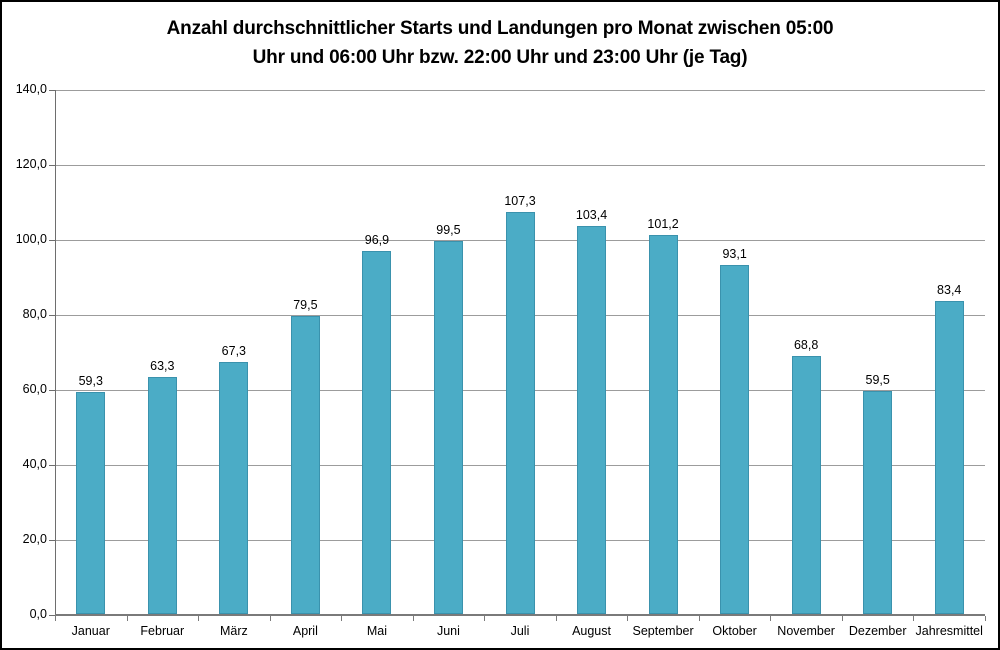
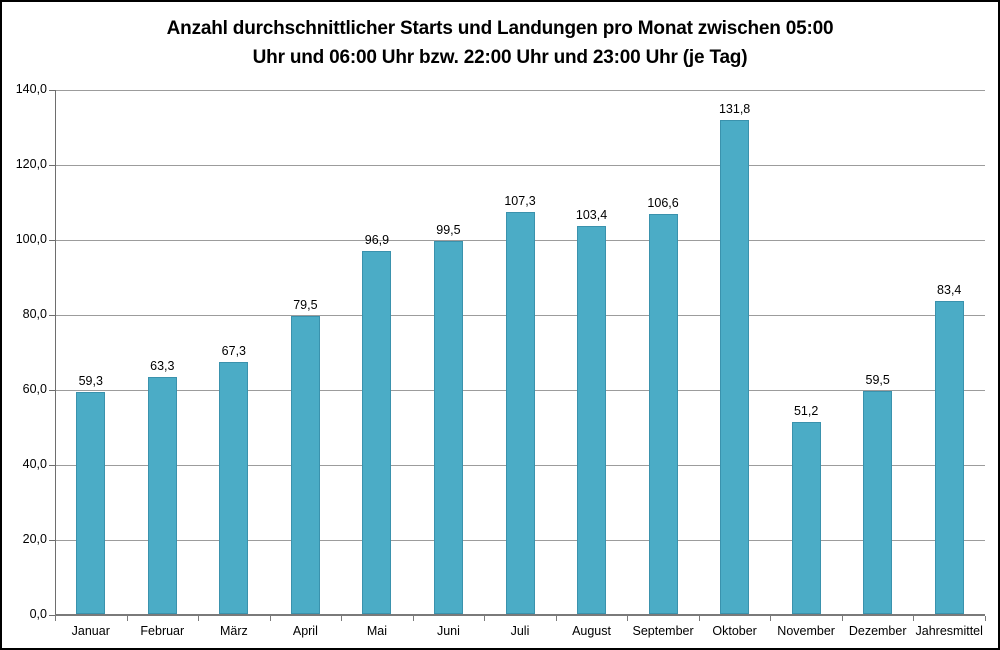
September: 101,2 -> 106,6
Oktober: 93,1 -> 131,8
November: 68,8 -> 51,2
